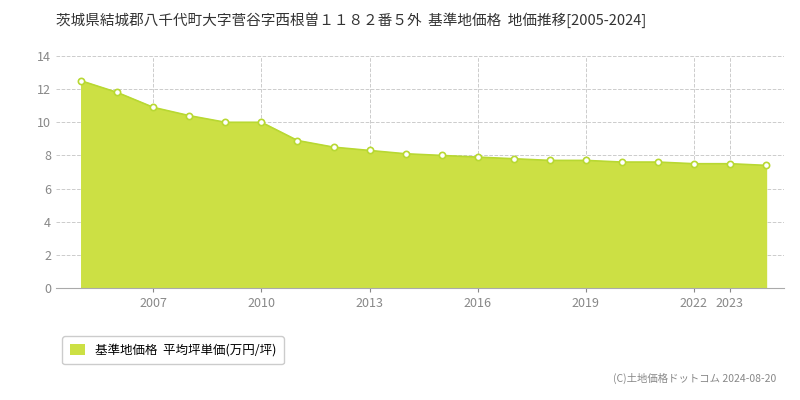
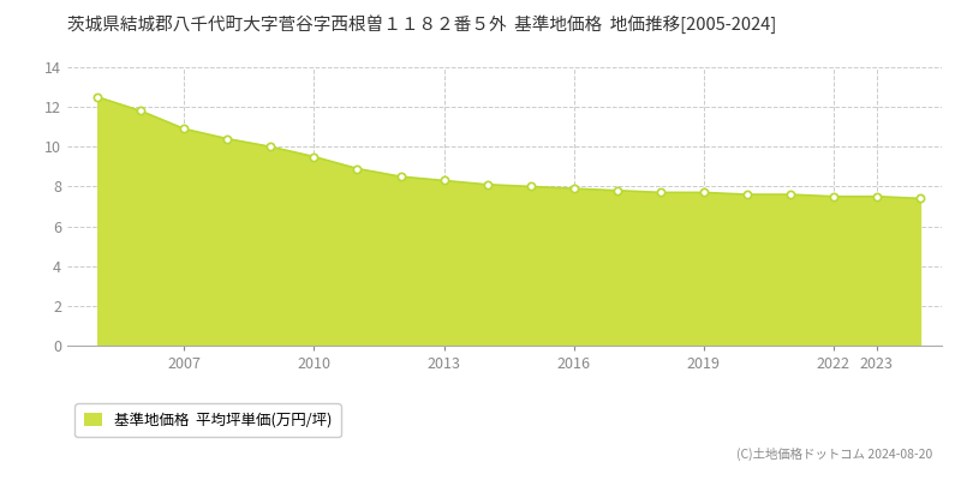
2010: 10.0 -> 9.5
